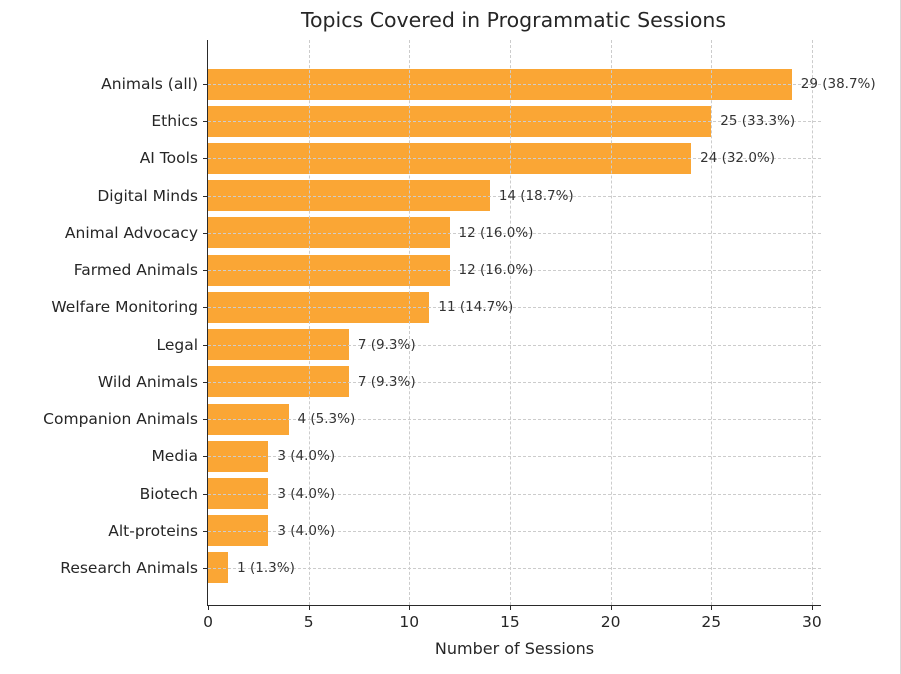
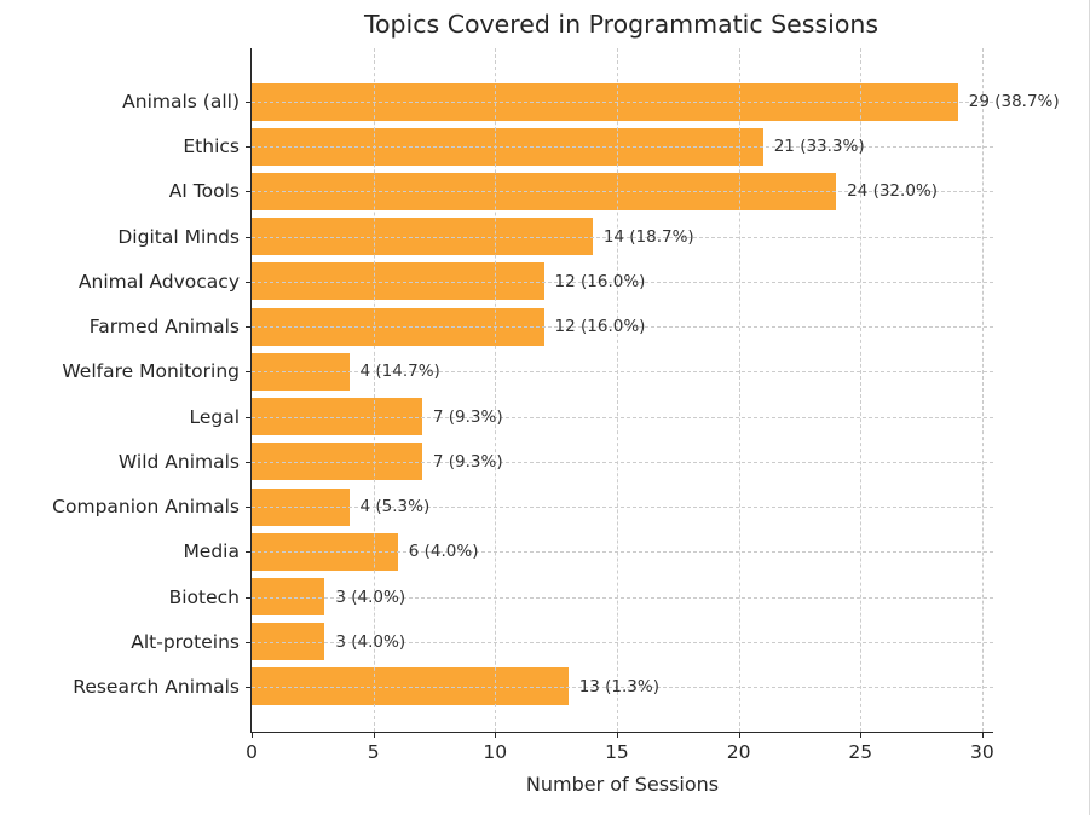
Ethics: 25 -> 21
Welfare Monitoring: 11 -> 4
Media: 3 -> 6
Research Animals: 1 -> 13
